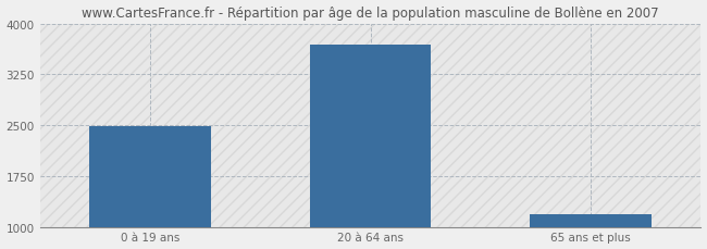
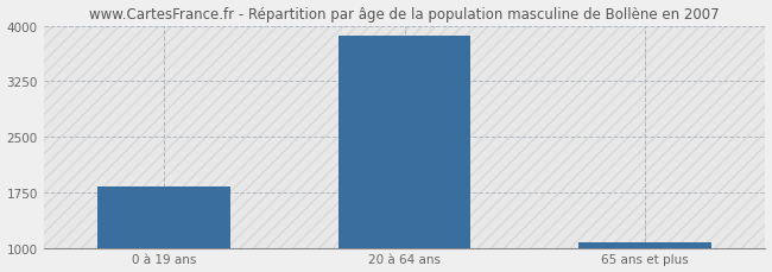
0 à 19 ans: 2480 -> 1820
20 à 64 ans: 3680 -> 3870
65 ans et plus: 1180 -> 1070
